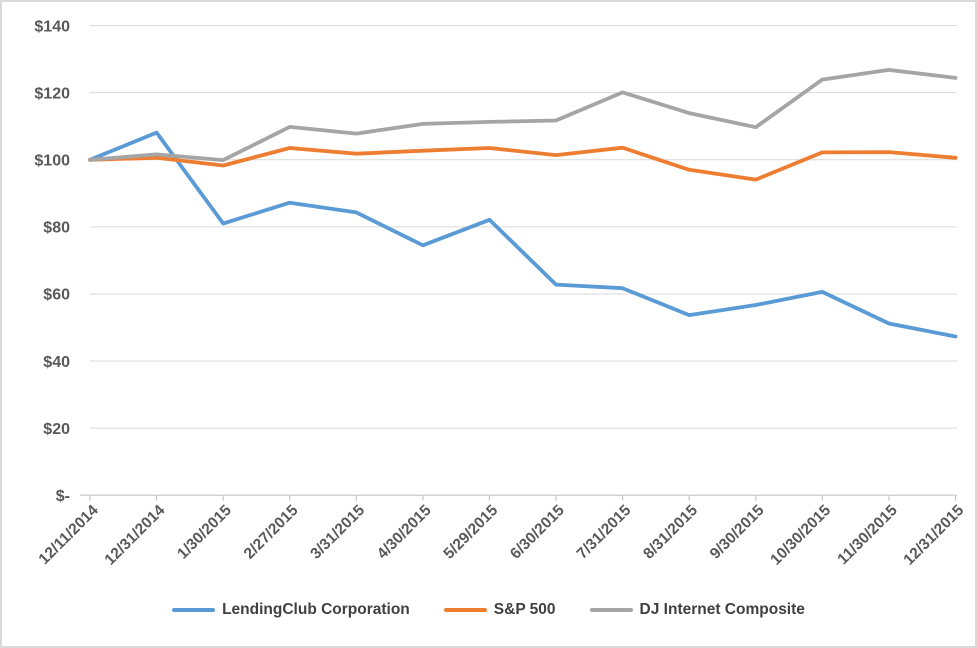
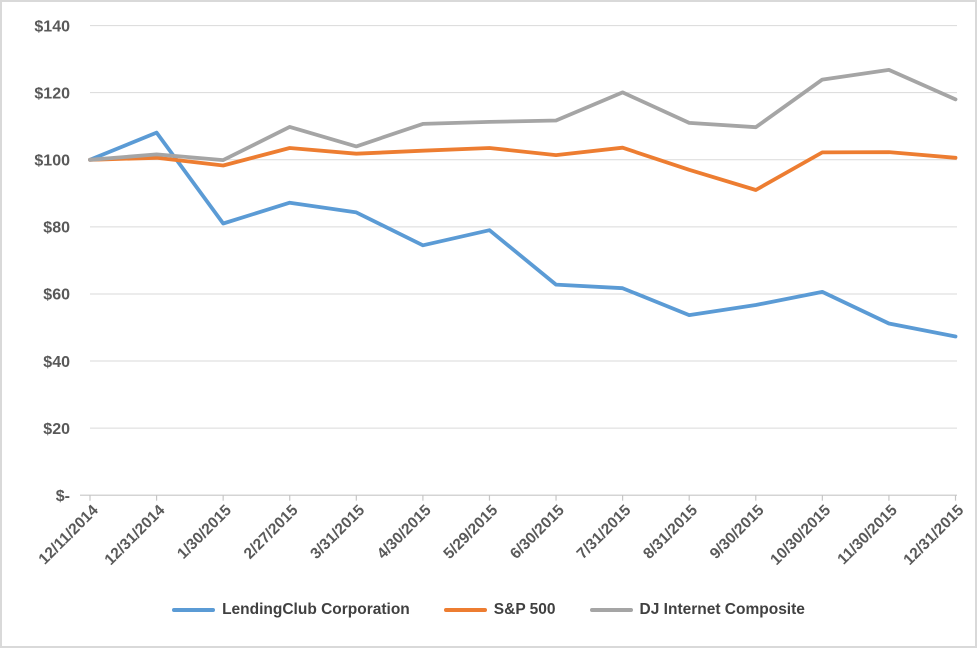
DJ Internet Composite/3/31/2015: $108 -> $104
LendingClub Corporation/5/29/2015: $82 -> $79
DJ Internet Composite/8/31/2015: $114 -> $111
S&P 500/9/30/2015: $94 -> $91
DJ Internet Composite/12/31/2015: $124 -> $118
